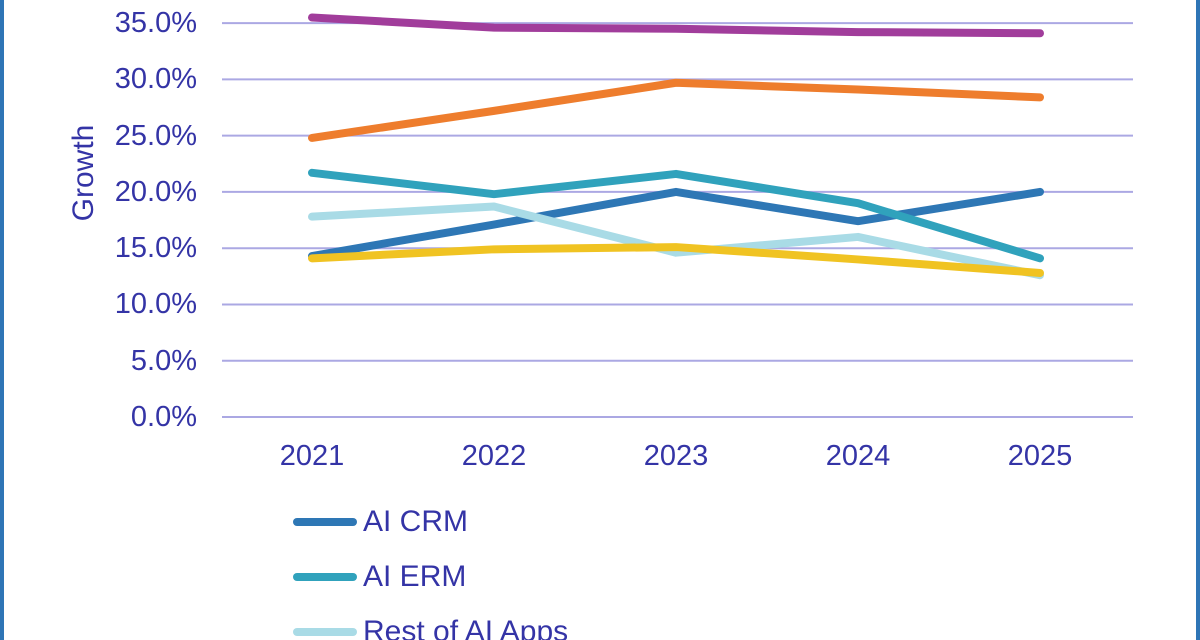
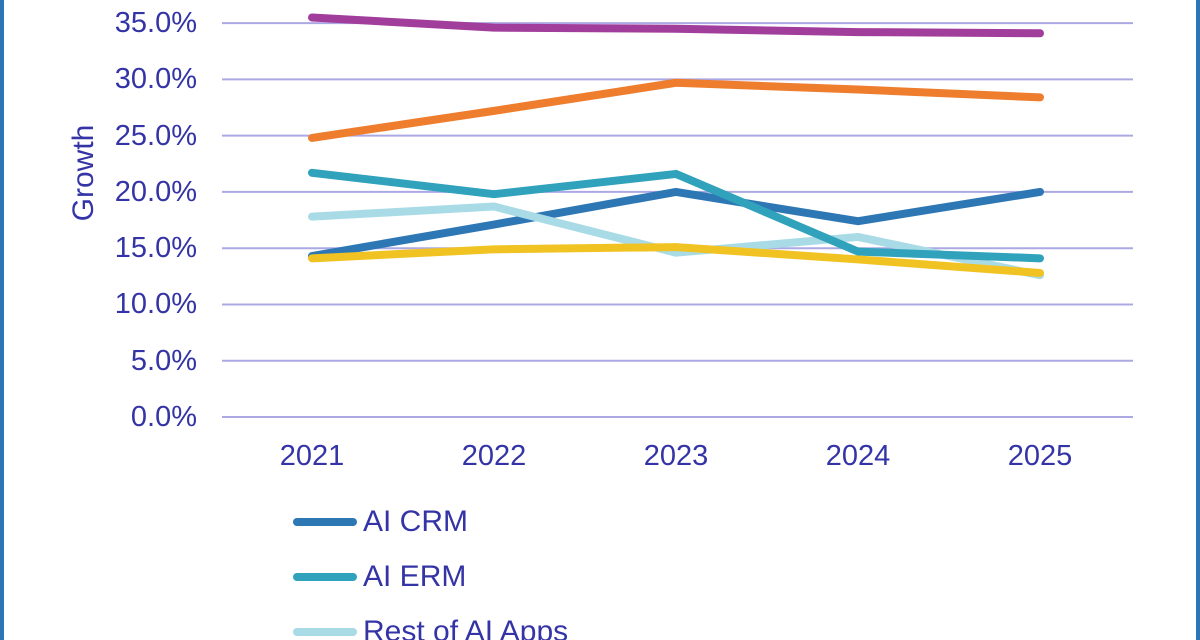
AI ERM/2024: 19.0% -> 14.7%
